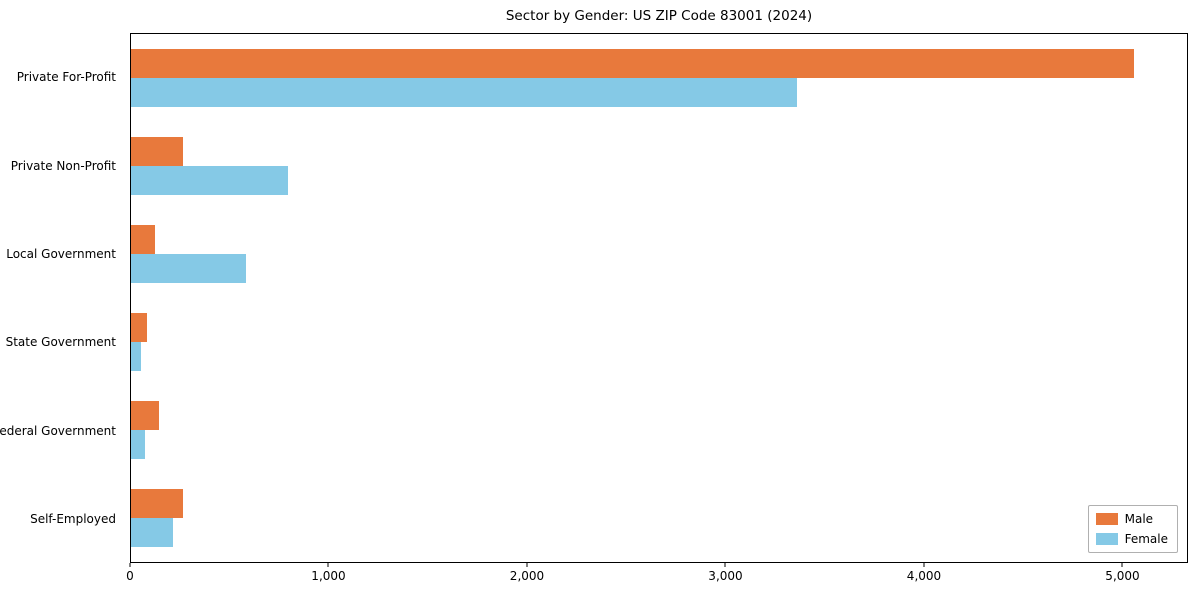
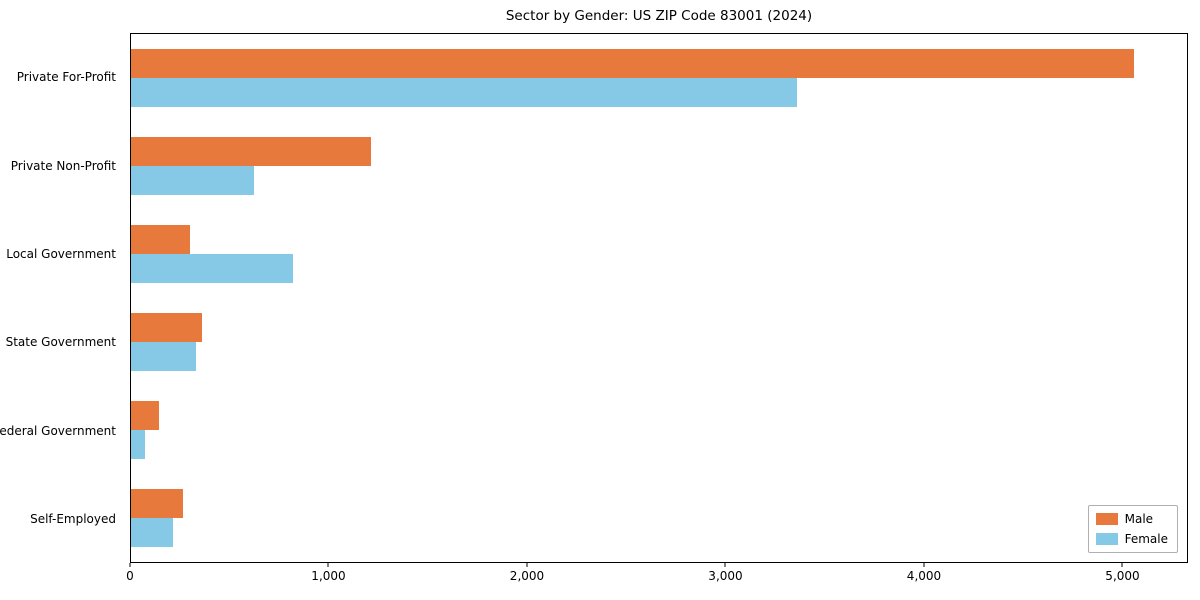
Male/Private Non-Profit: 260 -> 1210
Female/Private Non-Profit: 790 -> 620
Male/Local Government: 120 -> 300
Female/Local Government: 580 -> 820
Male/State Government: 80 -> 360
Female/State Government: 50 -> 330
